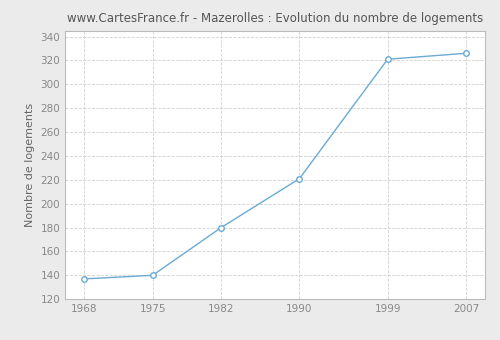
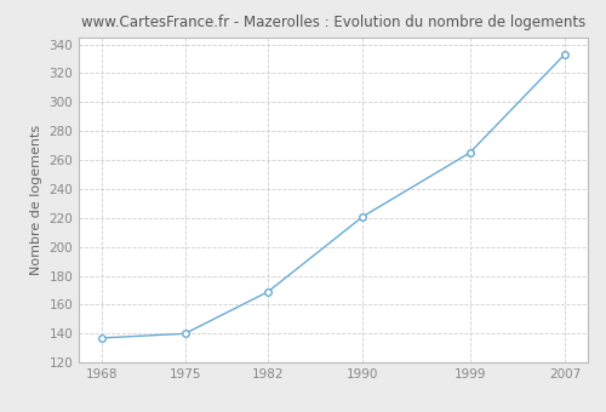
1982: 180 -> 169
1999: 321 -> 265
2007: 326 -> 333
